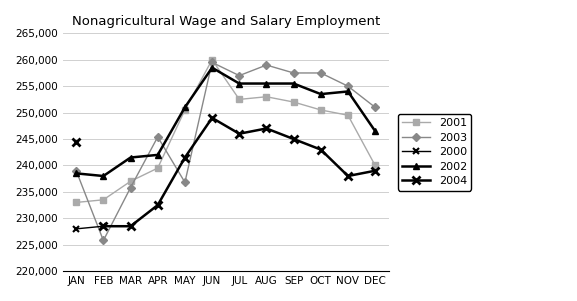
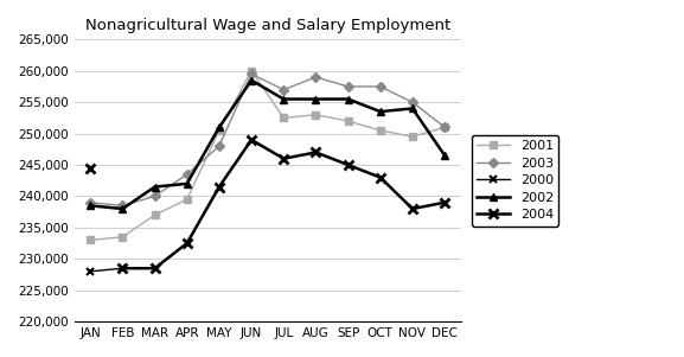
2003/FEB: 225,800 -> 238,500
2003/MAR: 235,800 -> 240,000
2003/APR: 245,400 -> 243,500
2003/MAY: 236,800 -> 248,000
2001/DEC: 240,000 -> 251,000
